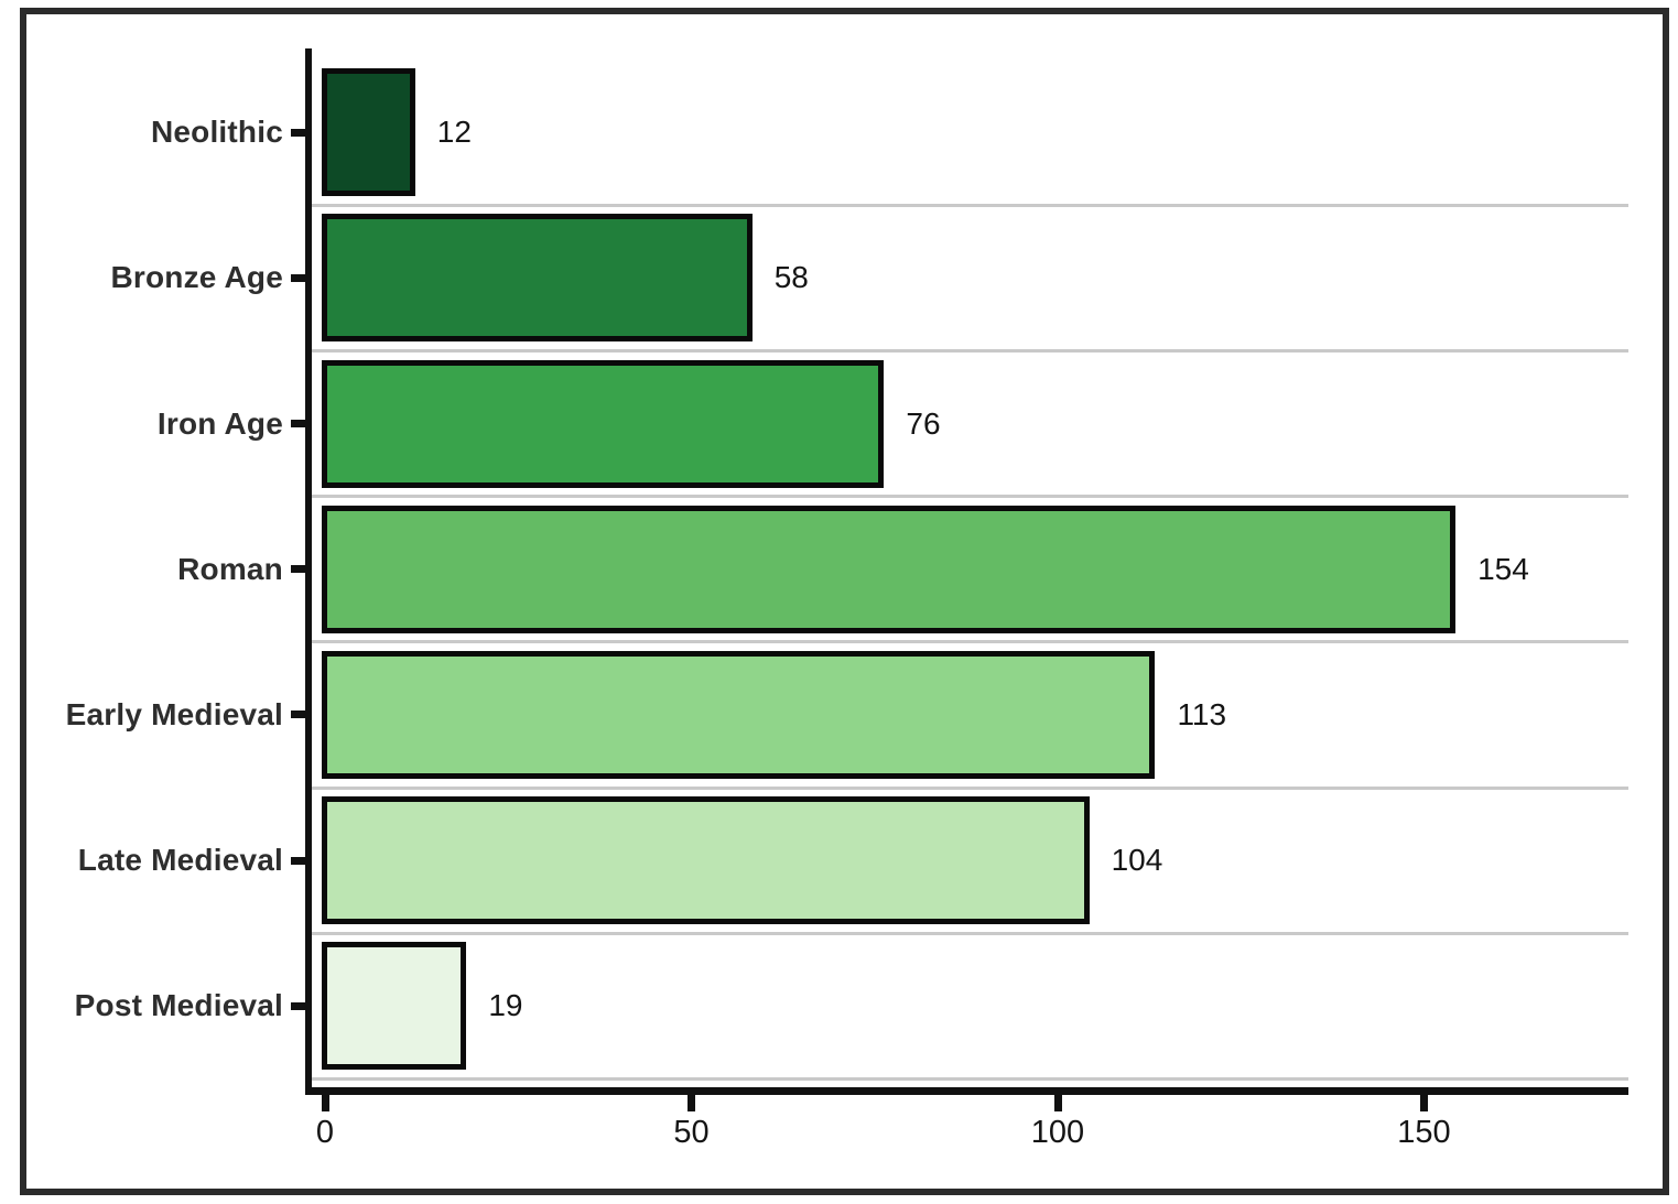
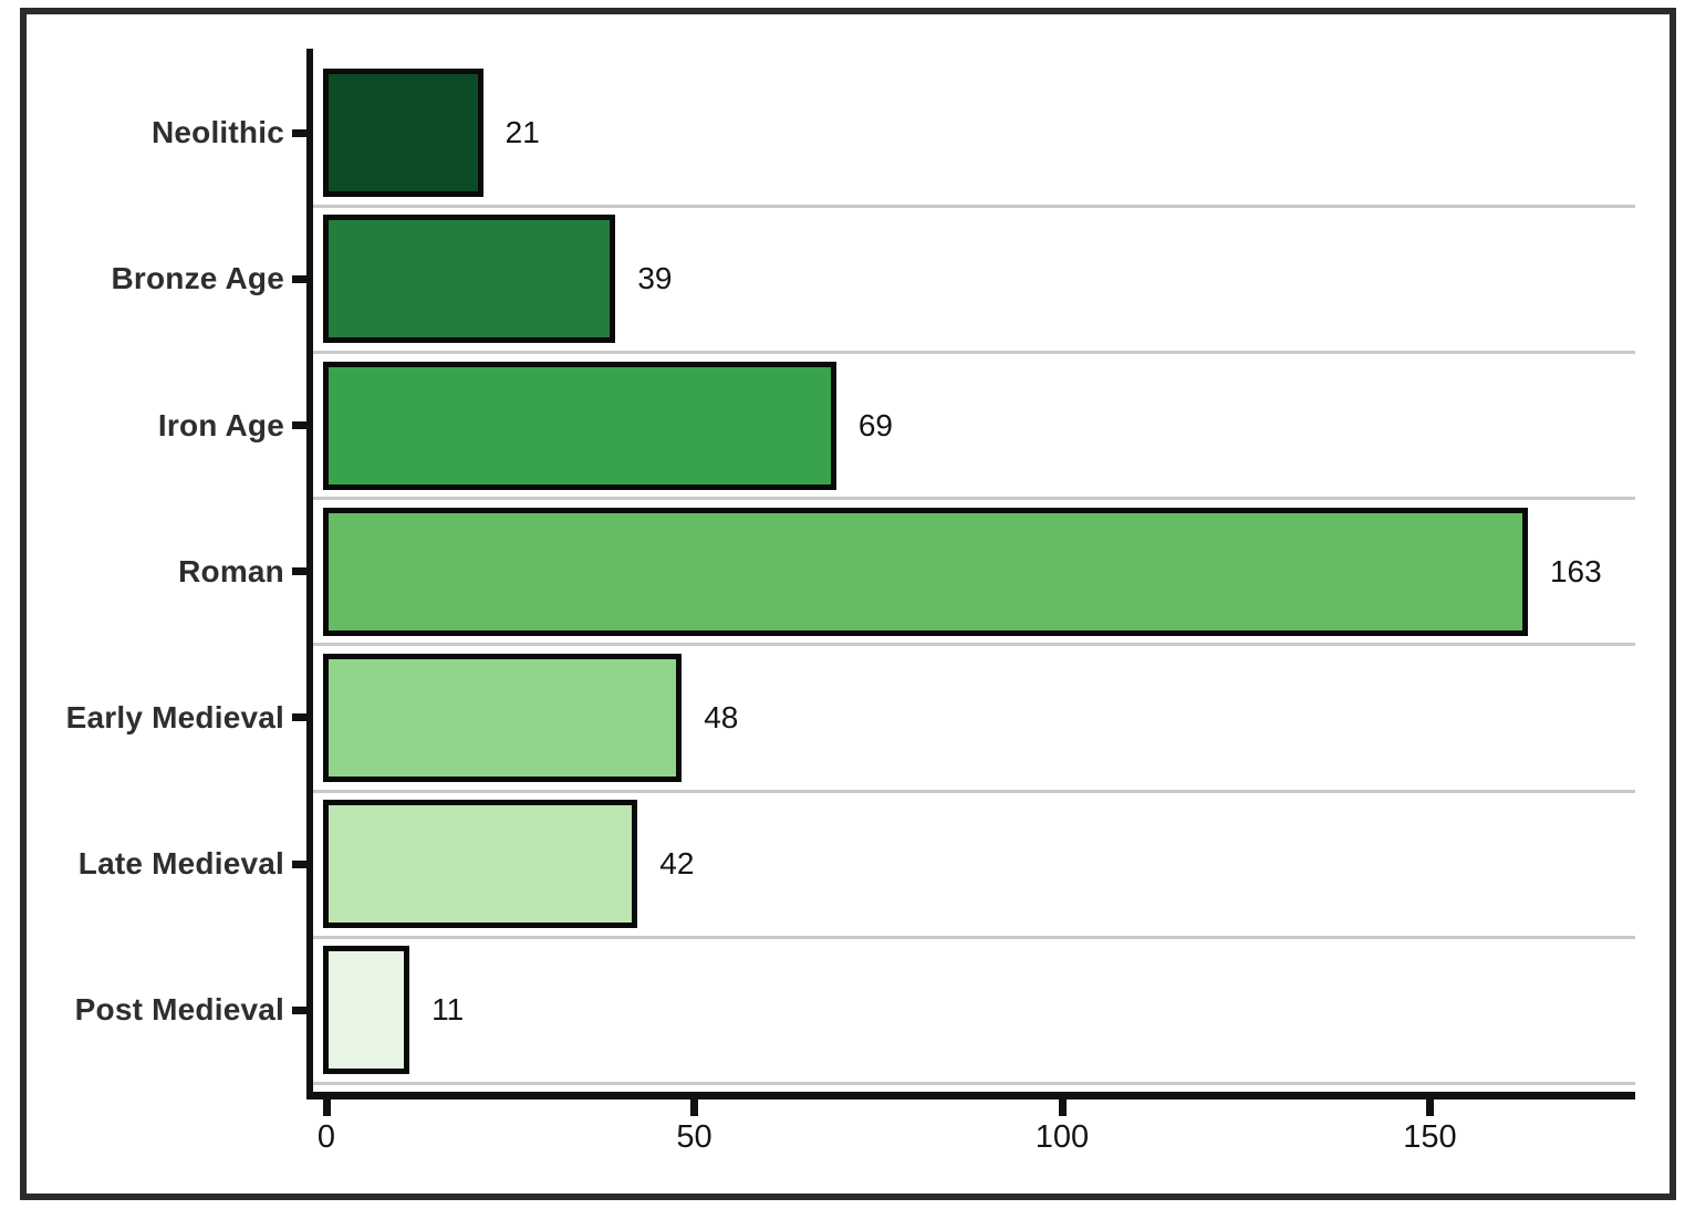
Neolithic: 12 -> 21
Bronze Age: 58 -> 39
Iron Age: 76 -> 69
Roman: 154 -> 163
Early Medieval: 113 -> 48
Late Medieval: 104 -> 42
Post Medieval: 19 -> 11
